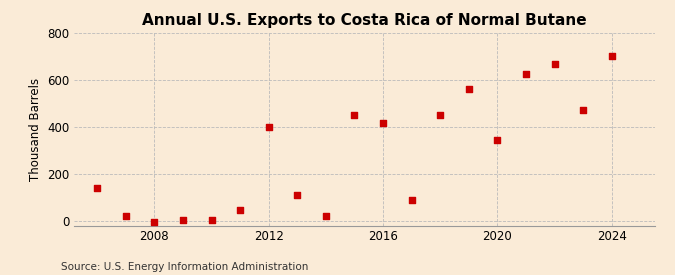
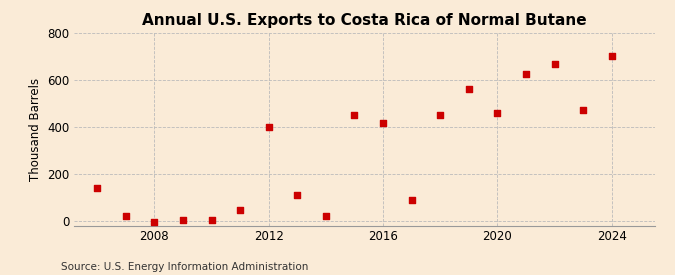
2020: 345 -> 460
